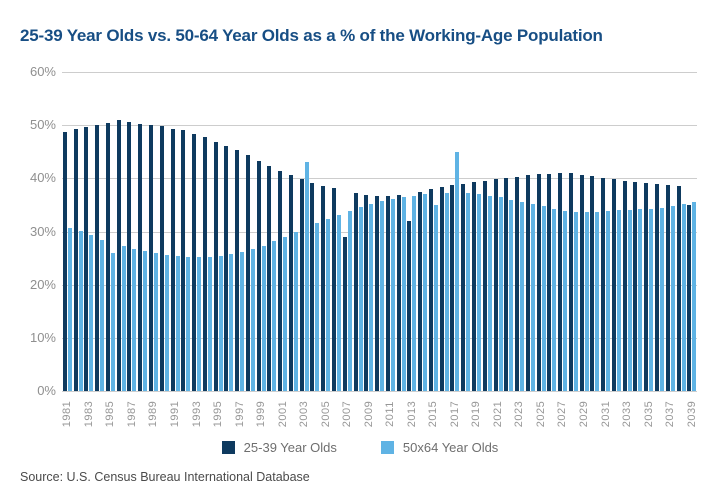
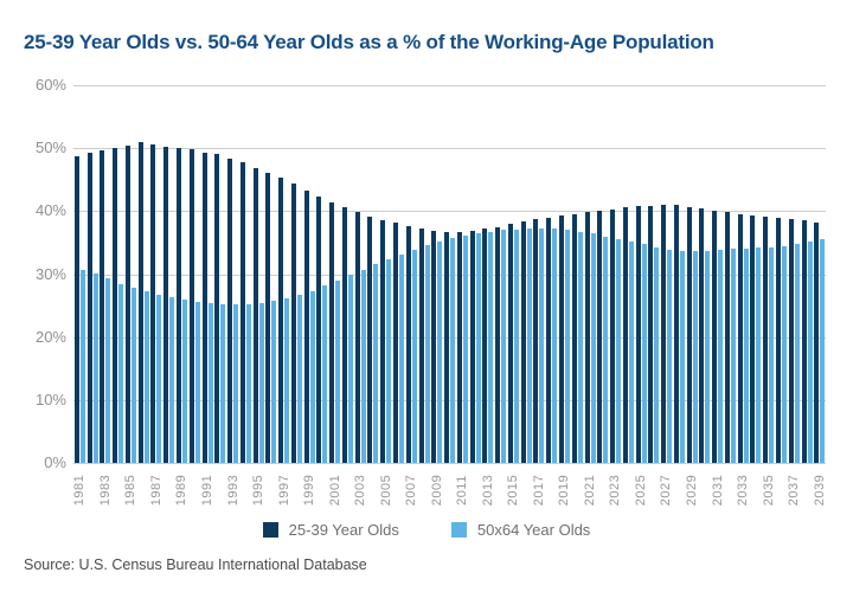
50x64 Year Olds/1985: 26% -> 28%
50x64 Year Olds/2003: 43% -> 31%
25-39 Year Olds/2007: 29% -> 38%
25-39 Year Olds/2013: 32% -> 37%
50x64 Year Olds/2015: 35% -> 37%
50x64 Year Olds/2017: 45% -> 37%
25-39 Year Olds/2039: 35% -> 38%
